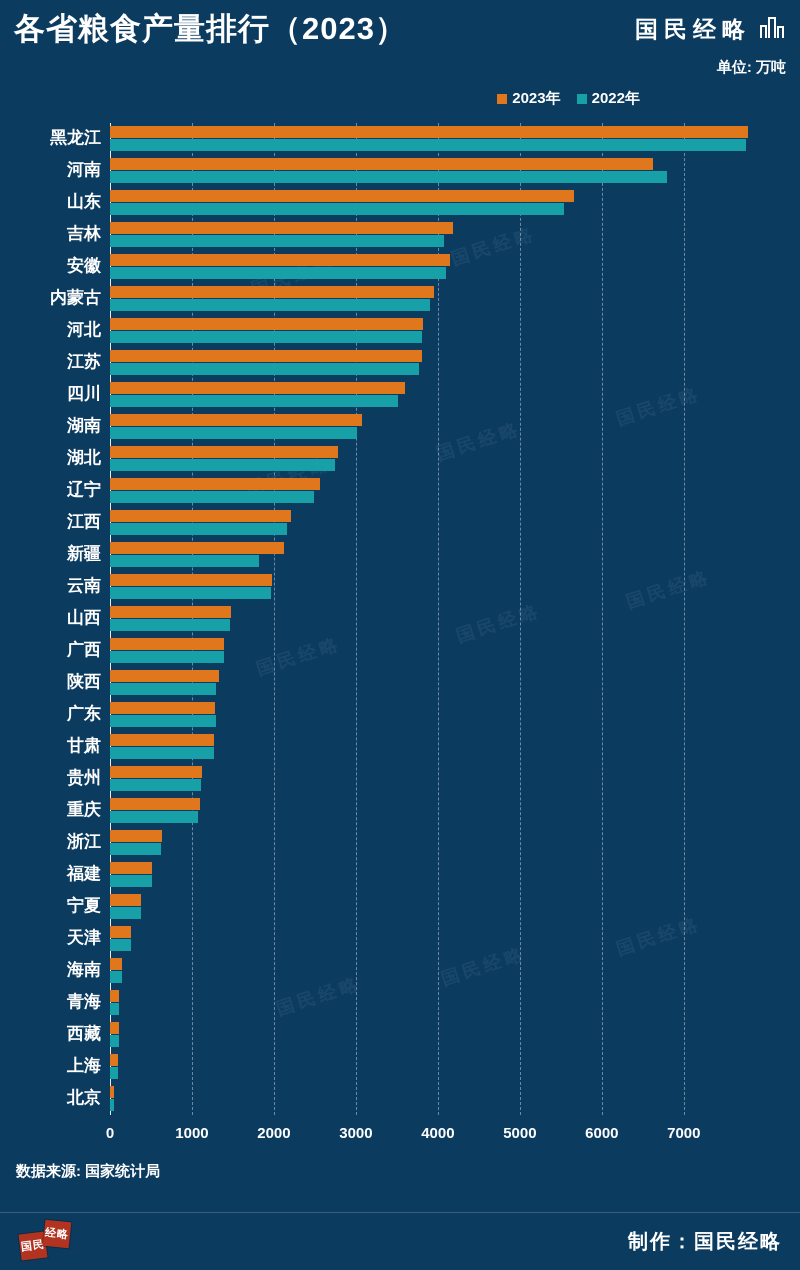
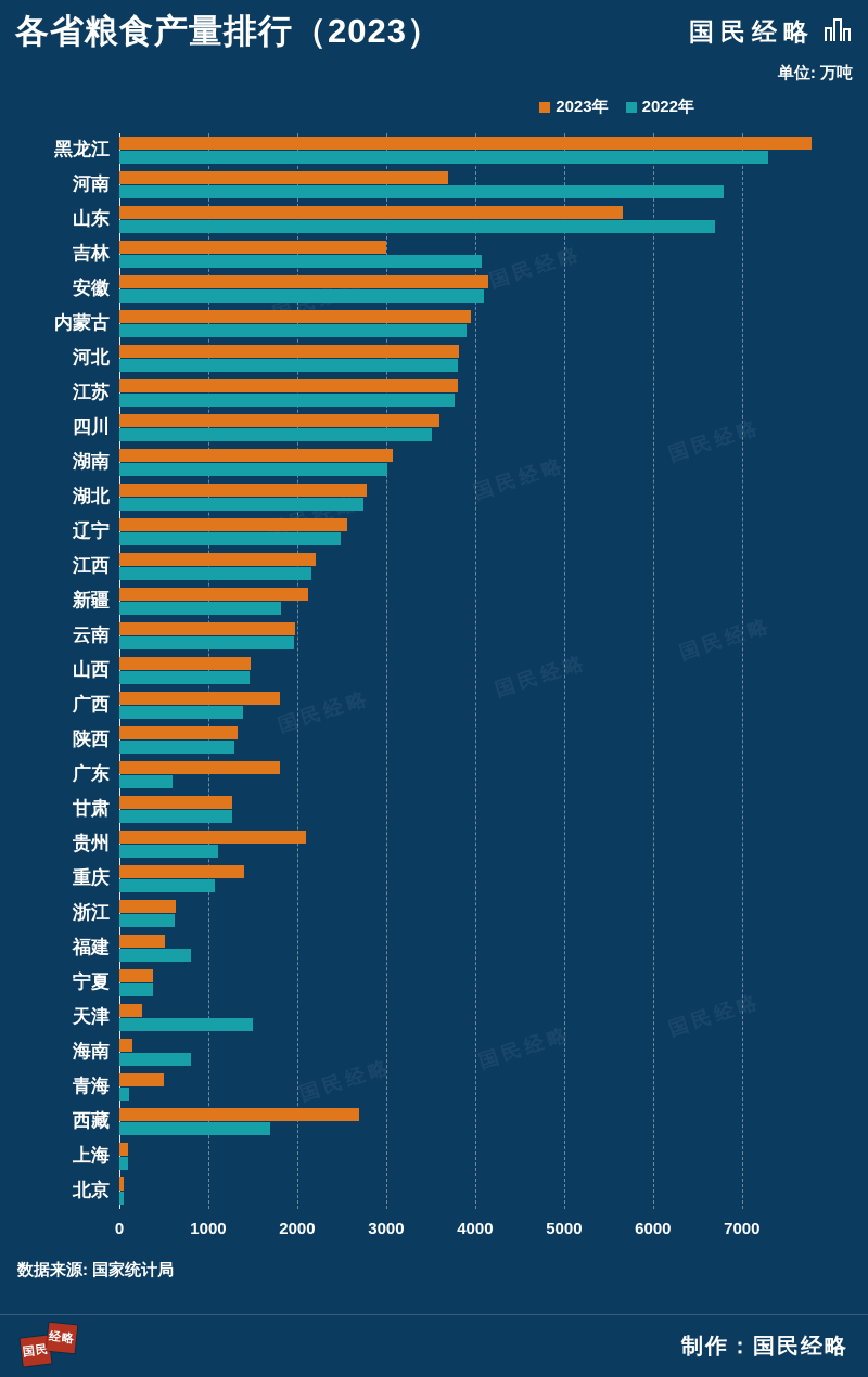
2022年/黑龙江: 7800 -> 7300
2023年/河南: 6600 -> 3700
2022年/山东: 5500 -> 6700
2023年/吉林: 4200 -> 3000
2023年/广西: 1400 -> 1800
2023年/广东: 1300 -> 1800
2022年/广东: 1300 -> 600
2023年/贵州: 1100 -> 2100
2023年/重庆: 1100 -> 1400
2022年/福建: 500 -> 800
2022年/天津: 300 -> 1500
2022年/海南: 100 -> 800
2023年/青海: 100 -> 500
2023年/西藏: 100 -> 2700
2022年/西藏: 100 -> 1700
